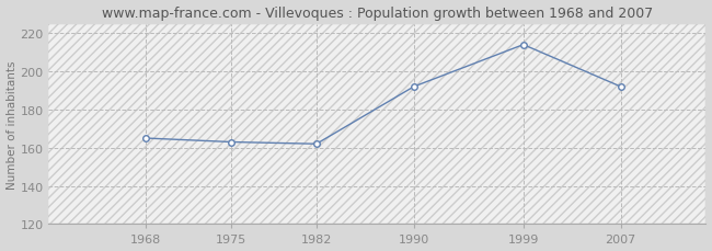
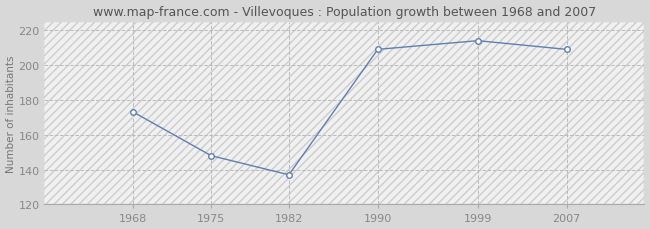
1968: 165 -> 173
1975: 163 -> 148
1982: 162 -> 137
1990: 192 -> 209
2007: 192 -> 209
